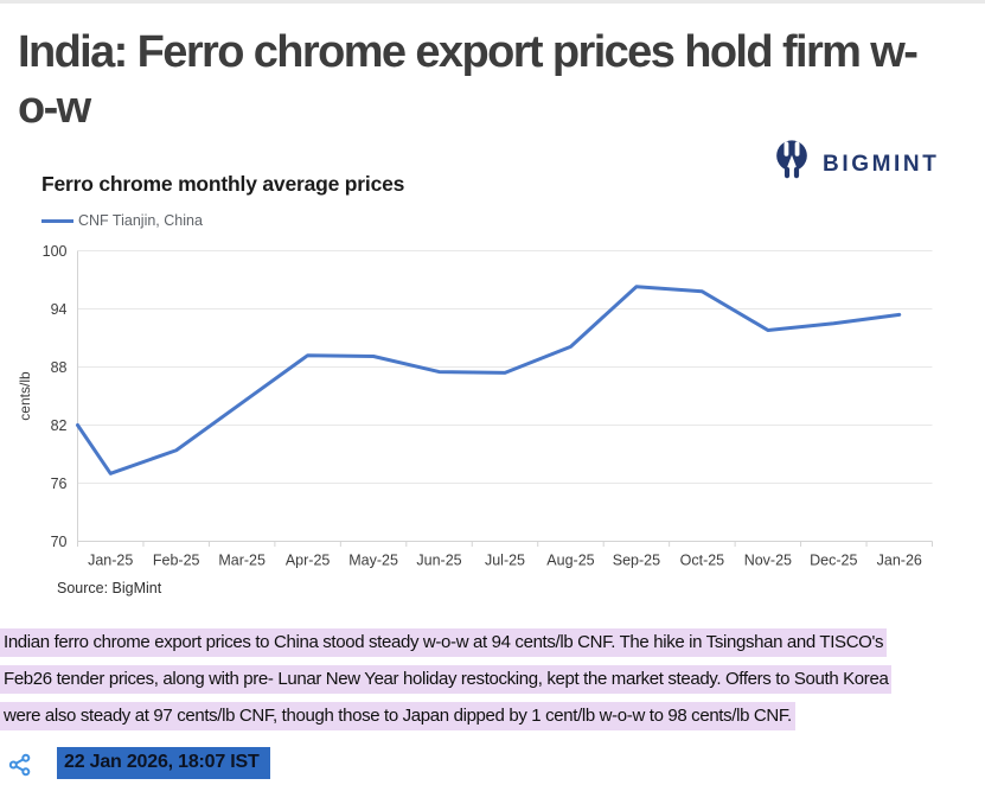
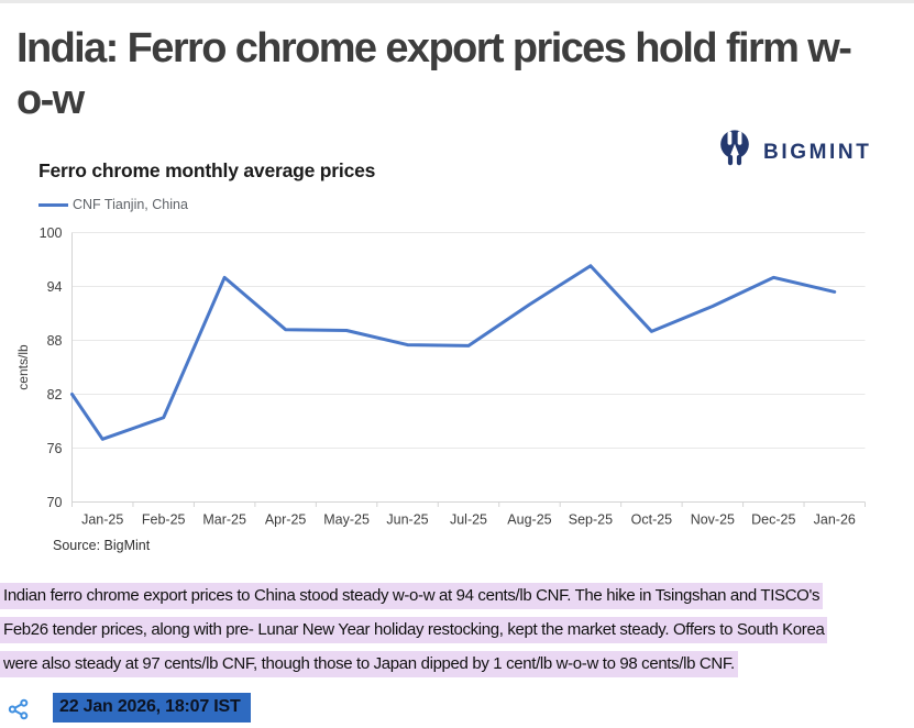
Mar-25: 84 -> 95
Aug-25: 90 -> 92
Oct-25: 96 -> 89
Dec-25: 92 -> 95
